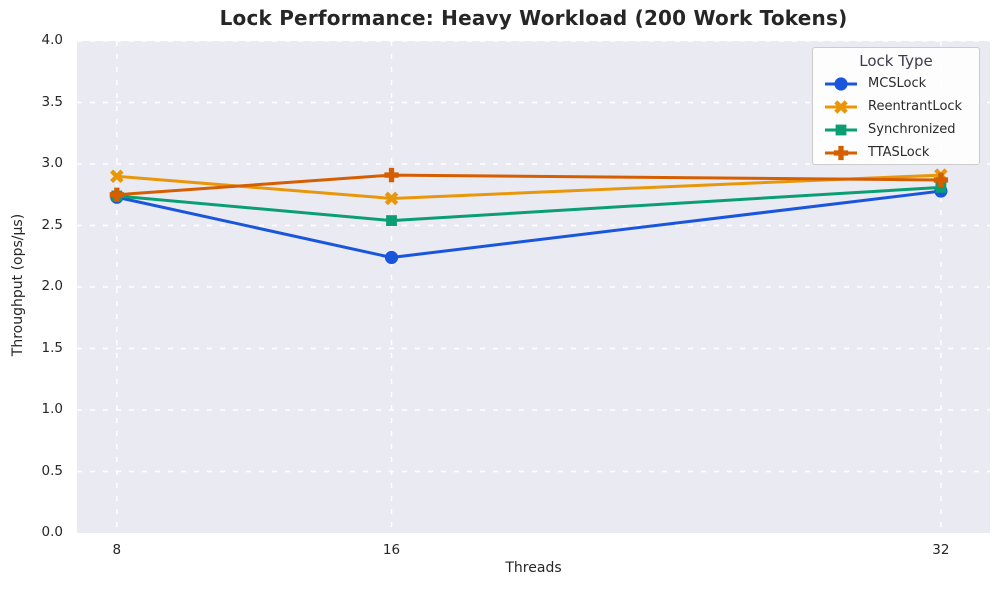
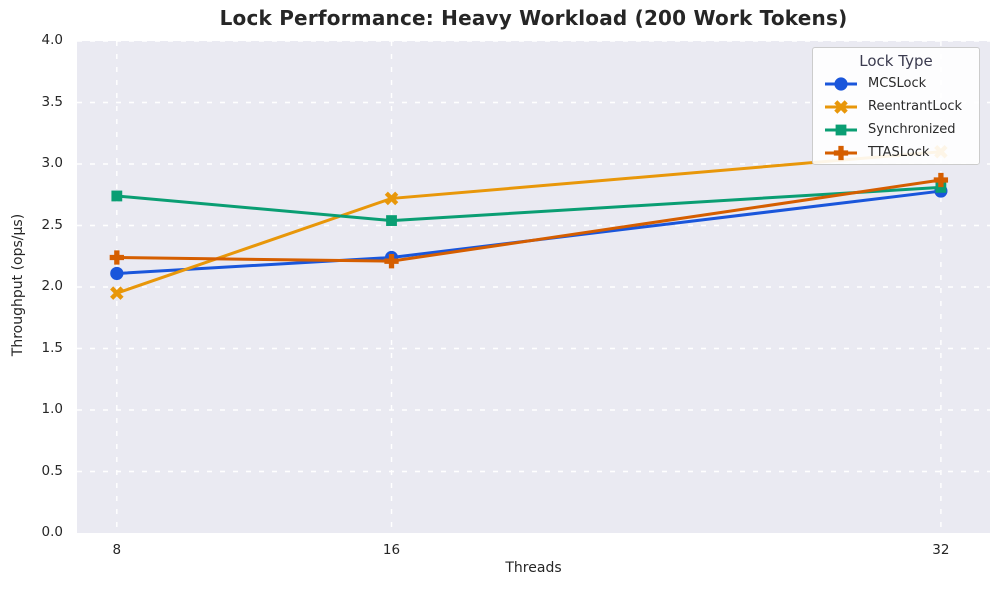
MCSLock/8: 2.73 -> 2.11
ReentrantLock/8: 2.90 -> 1.95
TTASLock/8: 2.75 -> 2.24
TTASLock/16: 2.91 -> 2.21
ReentrantLock/32: 2.91 -> 3.10
